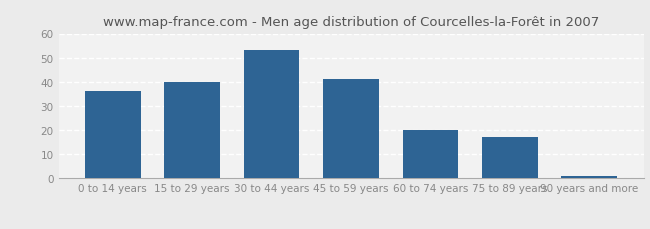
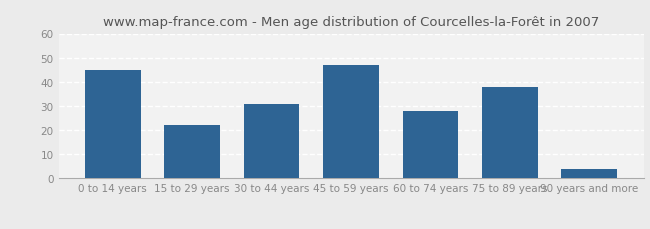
0 to 14 years: 36 -> 45
15 to 29 years: 40 -> 22
30 to 44 years: 53 -> 31
45 to 59 years: 41 -> 47
60 to 74 years: 20 -> 28
75 to 89 years: 17 -> 38
90 years and more: 1 -> 4
